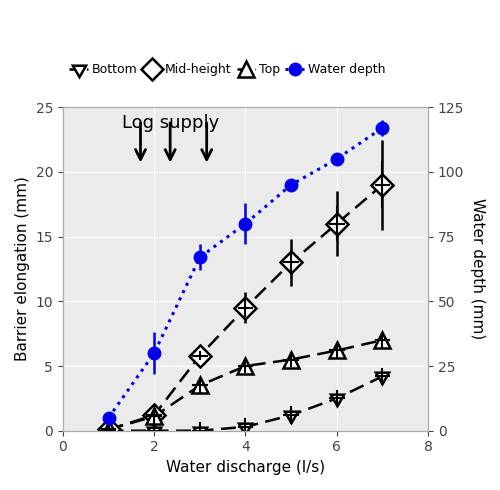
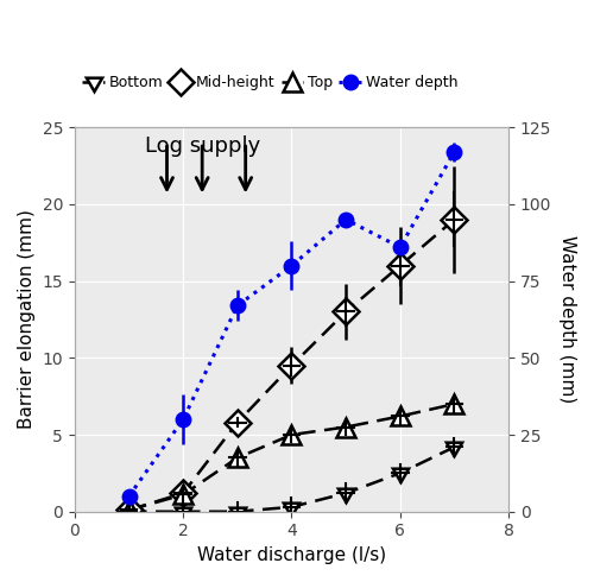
Water depth/6: 105 -> 86
